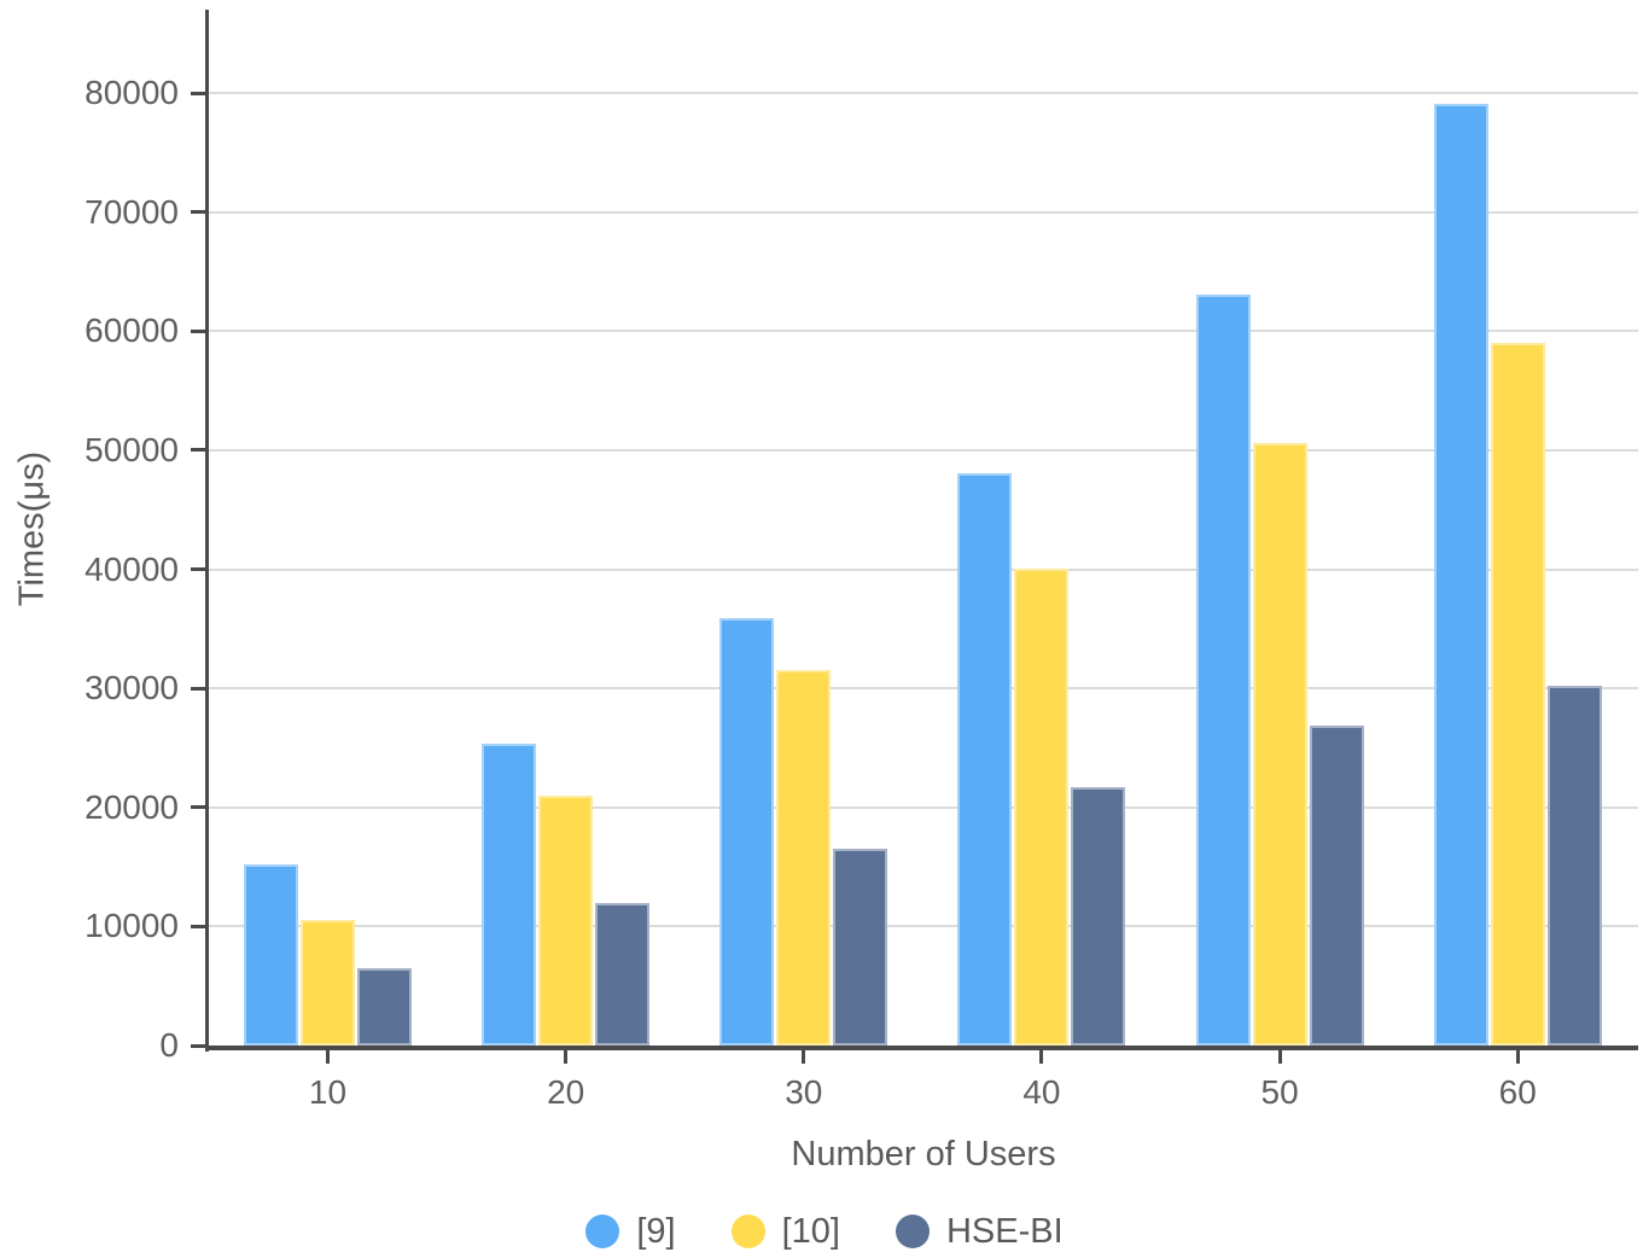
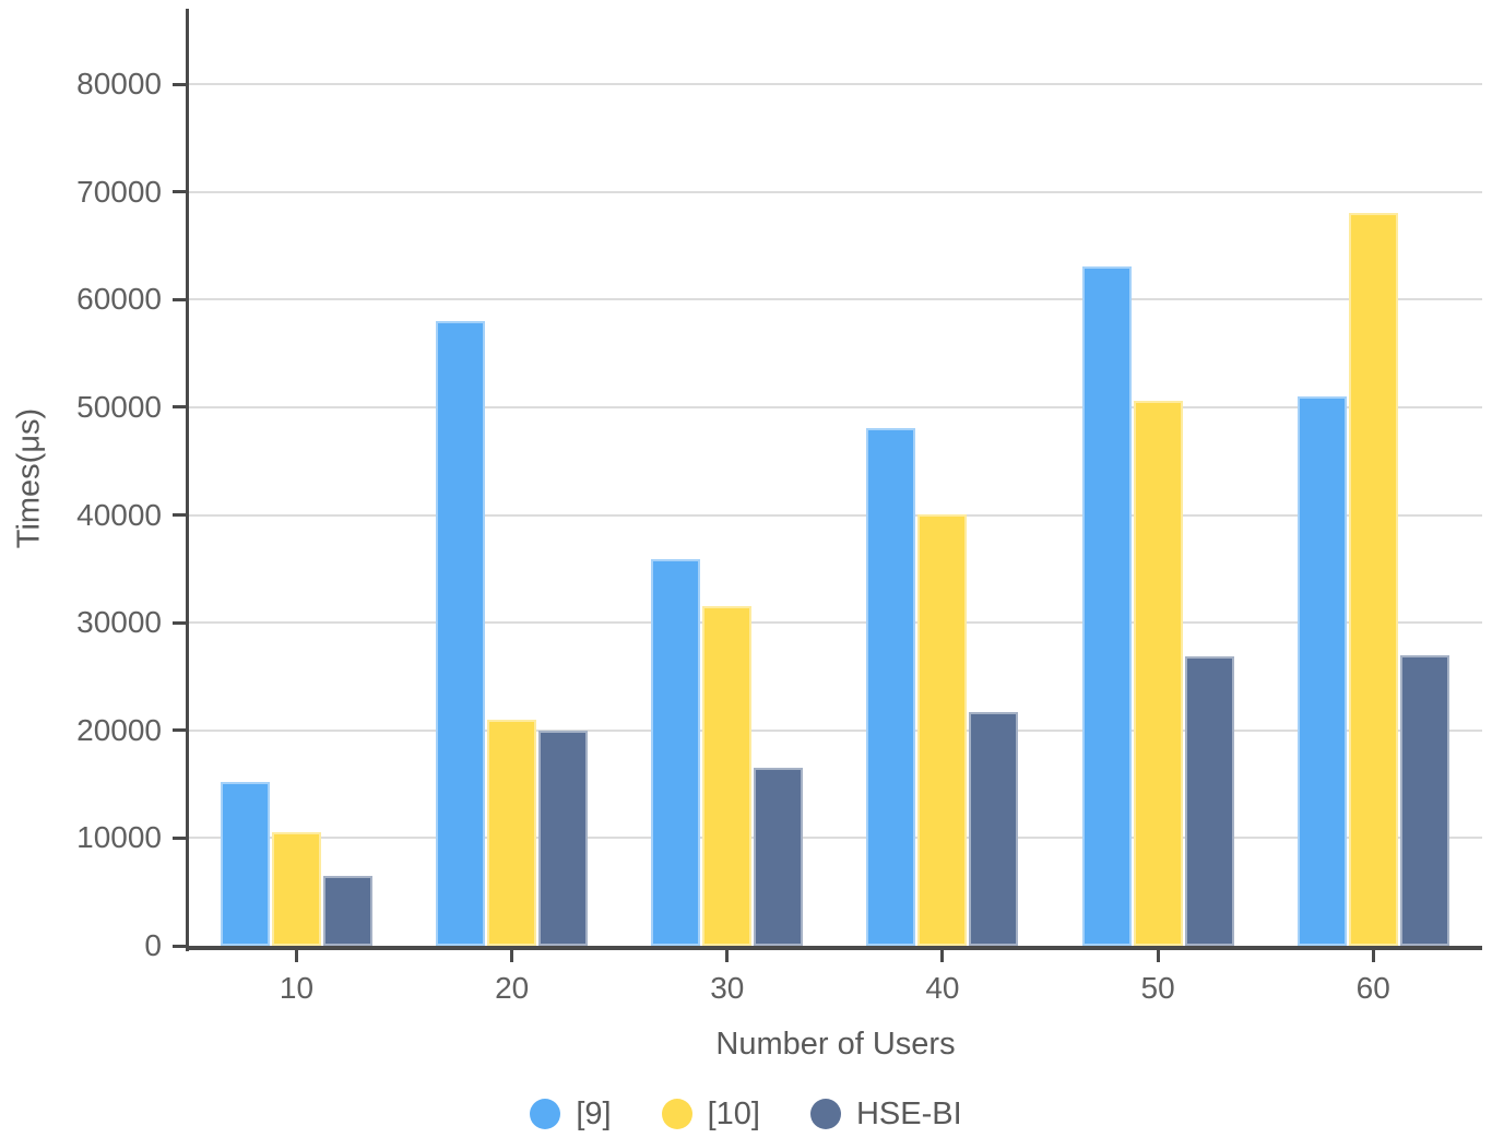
[9]/20: 25000 -> 58000
HSE-BI/20: 12000 -> 20000
[9]/60: 79000 -> 51000
[10]/60: 59000 -> 68000
HSE-BI/60: 30000 -> 27000
